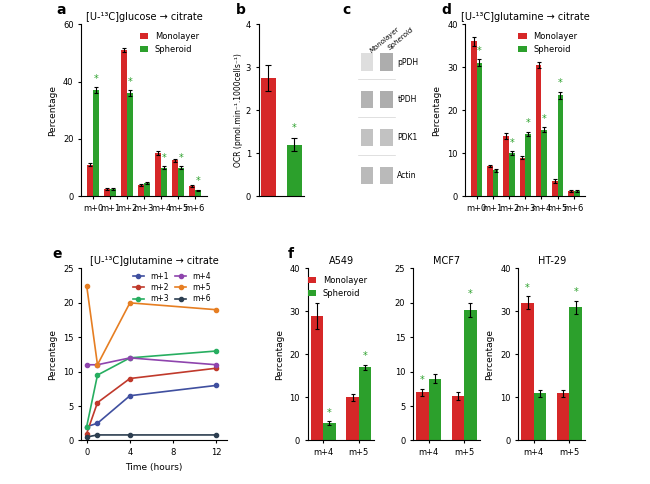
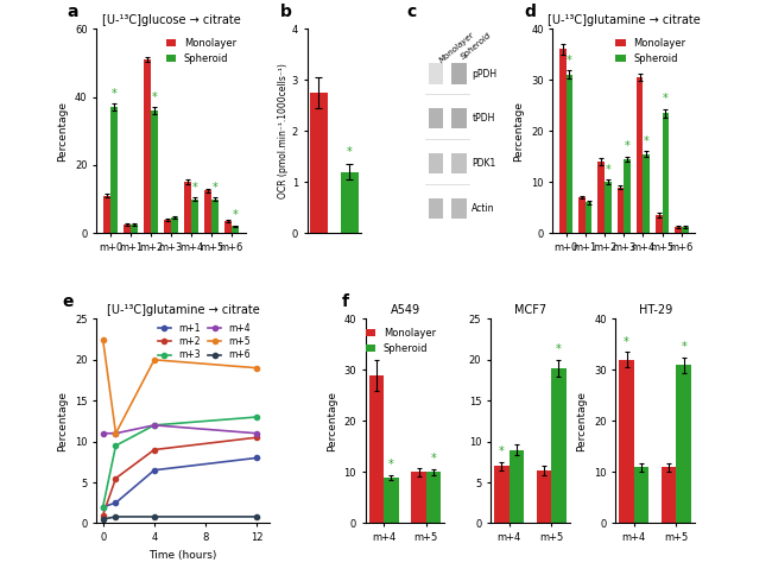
A549/Spheroid/m+4: 4 -> 9
A549/Spheroid/m+5: 17 -> 10
